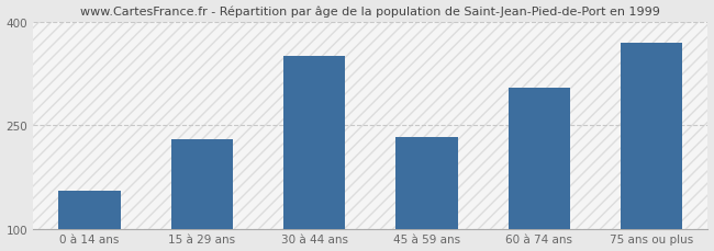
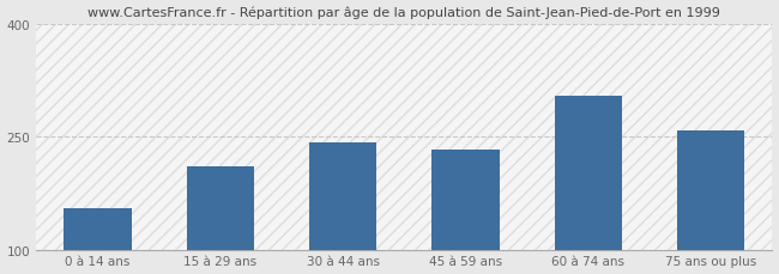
15 à 29 ans: 230 -> 210
30 à 44 ans: 350 -> 243
75 ans ou plus: 370 -> 258
